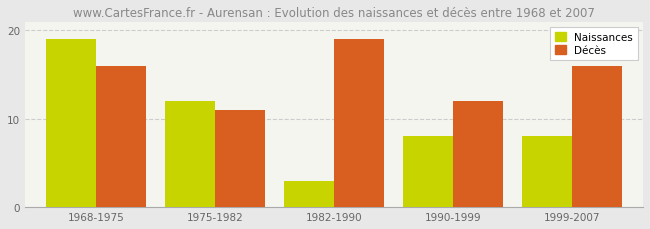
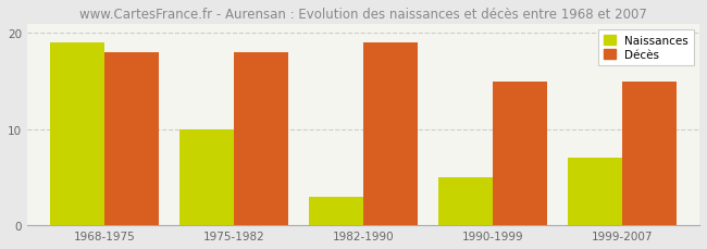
Décès/1968-1975: 16 -> 18
Naissances/1975-1982: 12 -> 10
Décès/1975-1982: 11 -> 18
Naissances/1990-1999: 8 -> 5
Décès/1990-1999: 12 -> 15
Naissances/1999-2007: 8 -> 7
Décès/1999-2007: 16 -> 15
